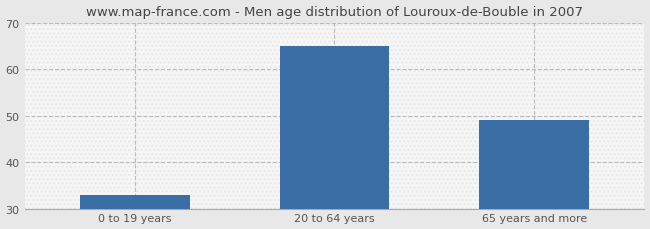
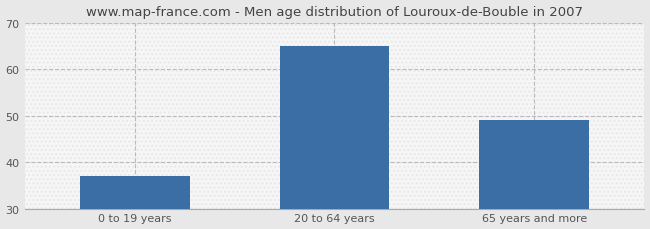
0 to 19 years: 33 -> 37
